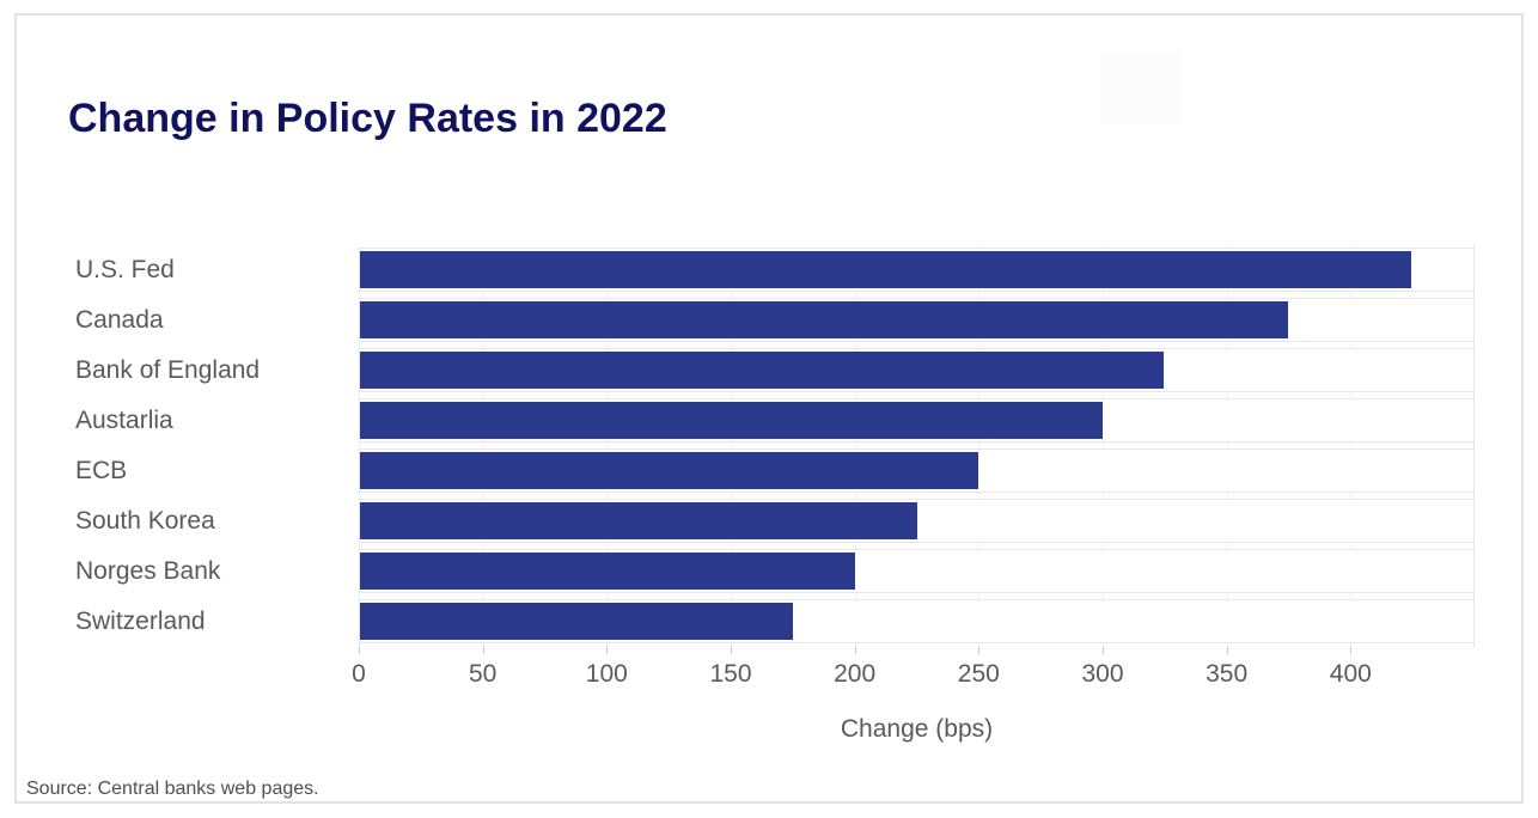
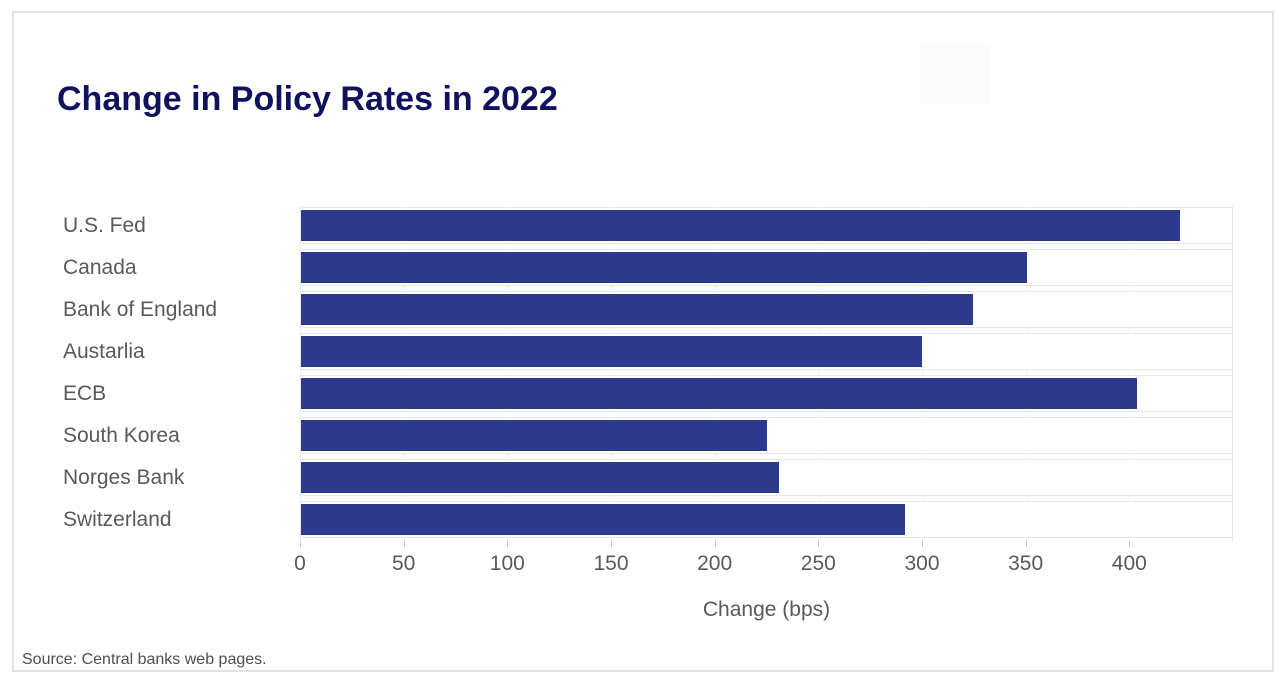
Canada: 375 -> 351
ECB: 250 -> 404
Norges Bank: 200 -> 231
Switzerland: 175 -> 292
